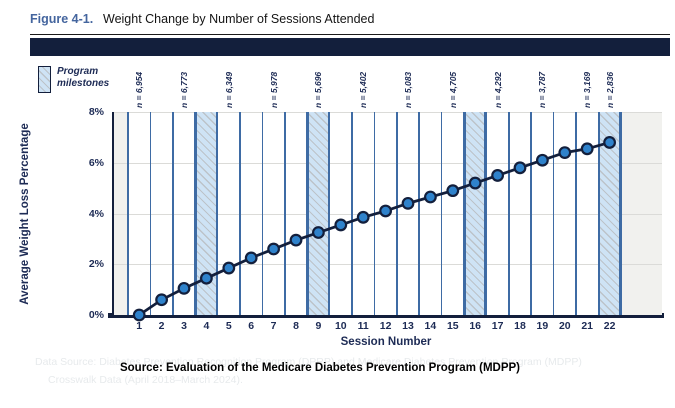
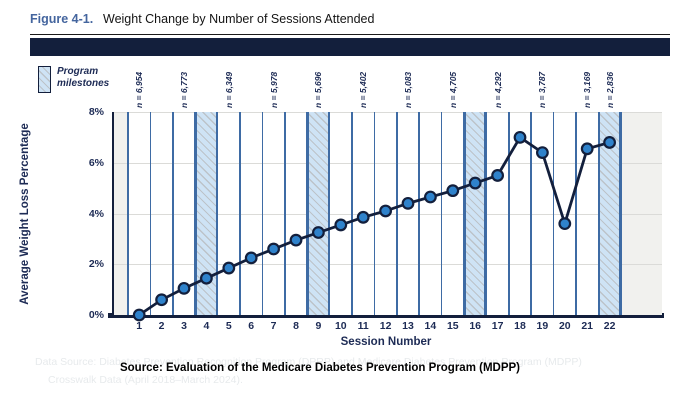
18: 5.8% -> 7.0%
19: 6.1% -> 6.4%
20: 6.4% -> 3.6%
